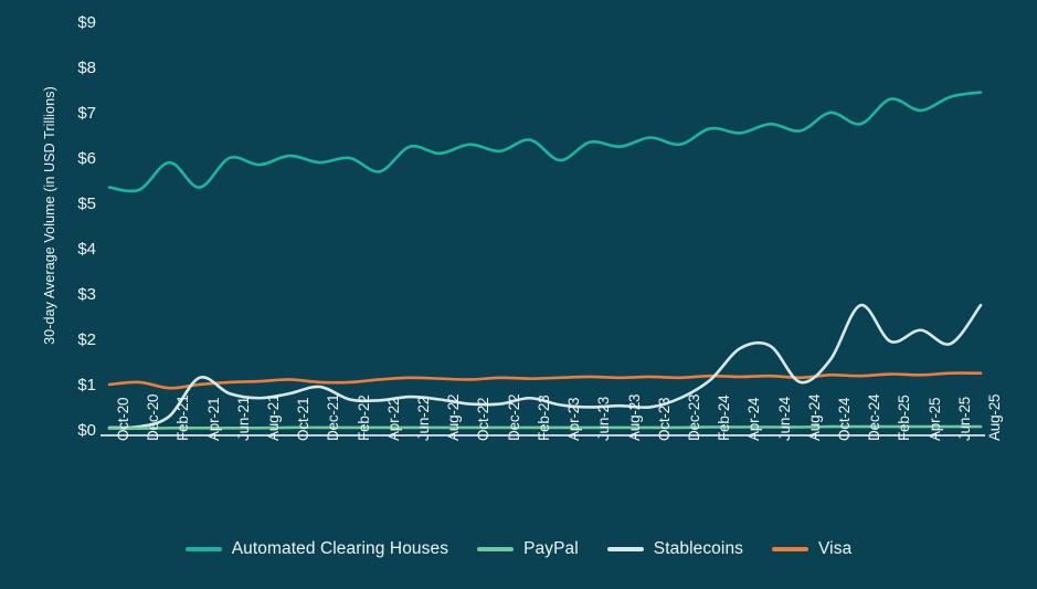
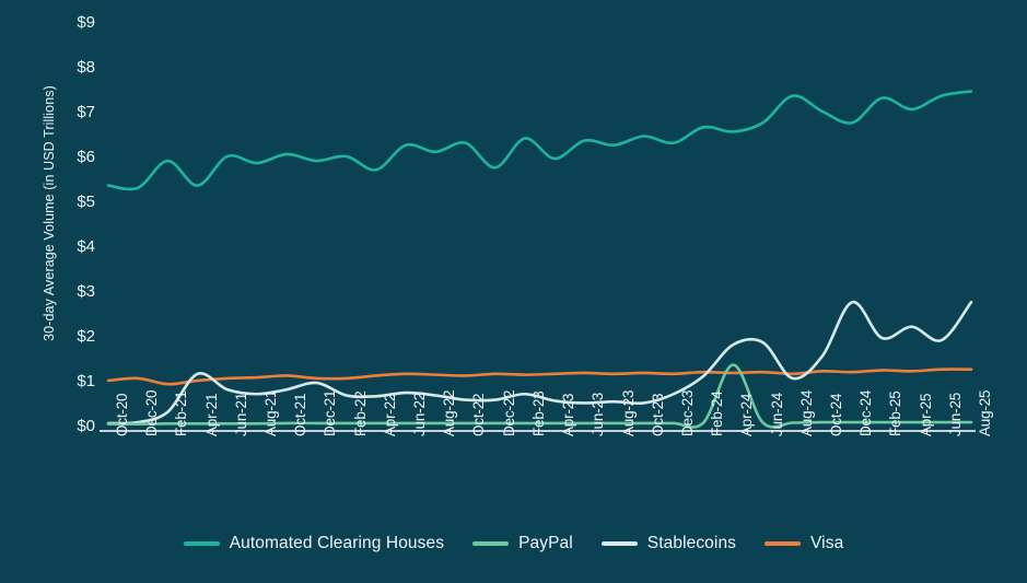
Automated Clearing Houses/Dec-22: $6.2 -> $5.8
PayPal/Apr-24: $0.1 -> $1.4
Automated Clearing Houses/Aug-24: $6.7 -> $7.4
